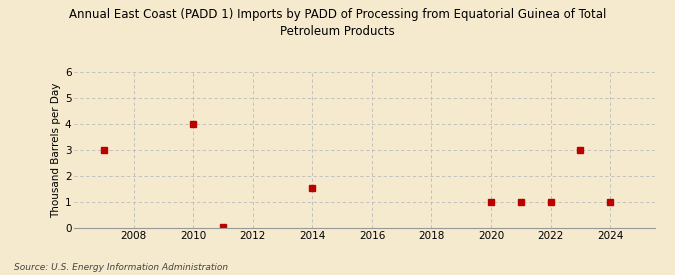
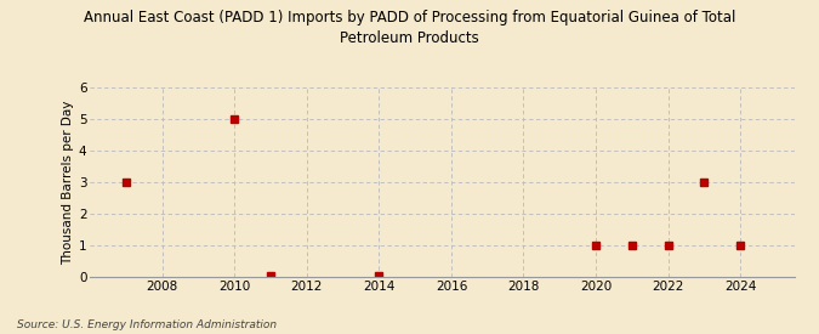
2010: 4.00 -> 5.00
2014: 1.55 -> 0.05
